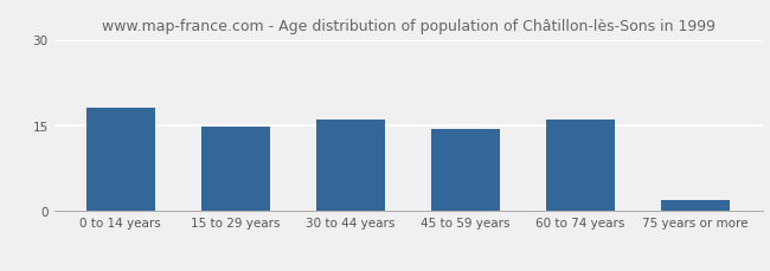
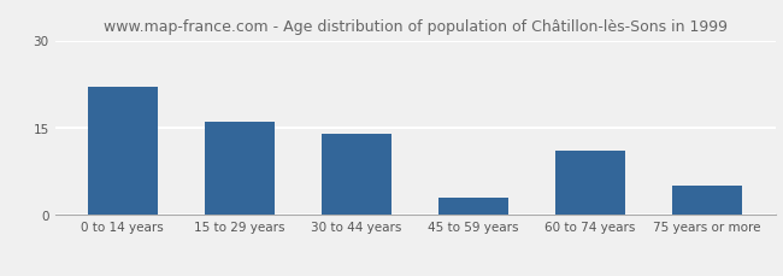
0 to 14 years: 18.0 -> 22.0
15 to 29 years: 14.7 -> 16.0
30 to 44 years: 16.0 -> 14.0
45 to 59 years: 14.3 -> 3.0
60 to 74 years: 16.0 -> 11.0
75 years or more: 2.0 -> 5.0
